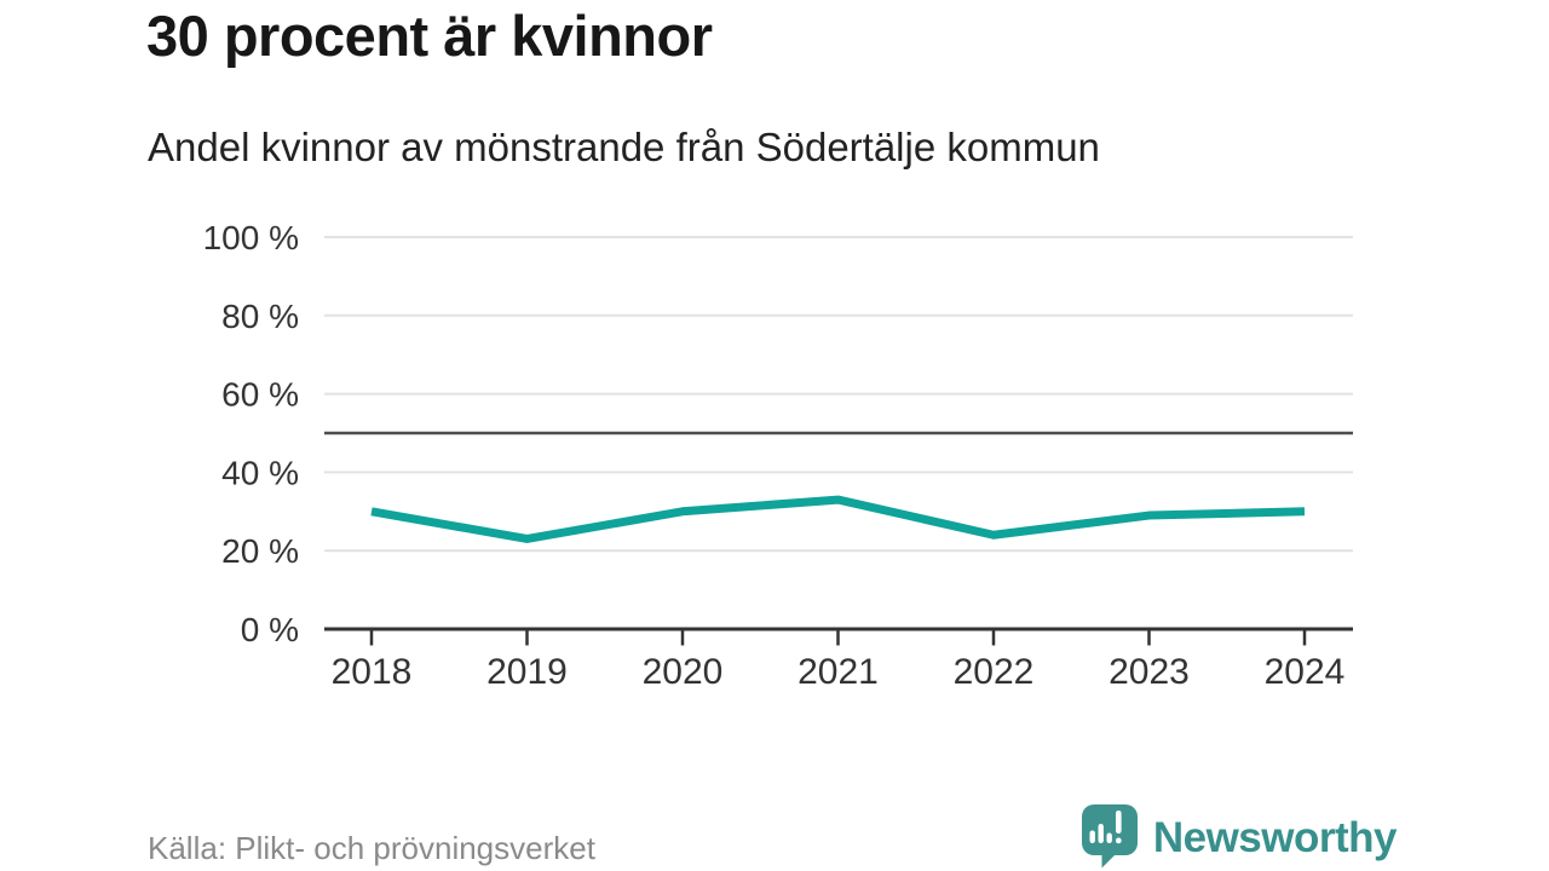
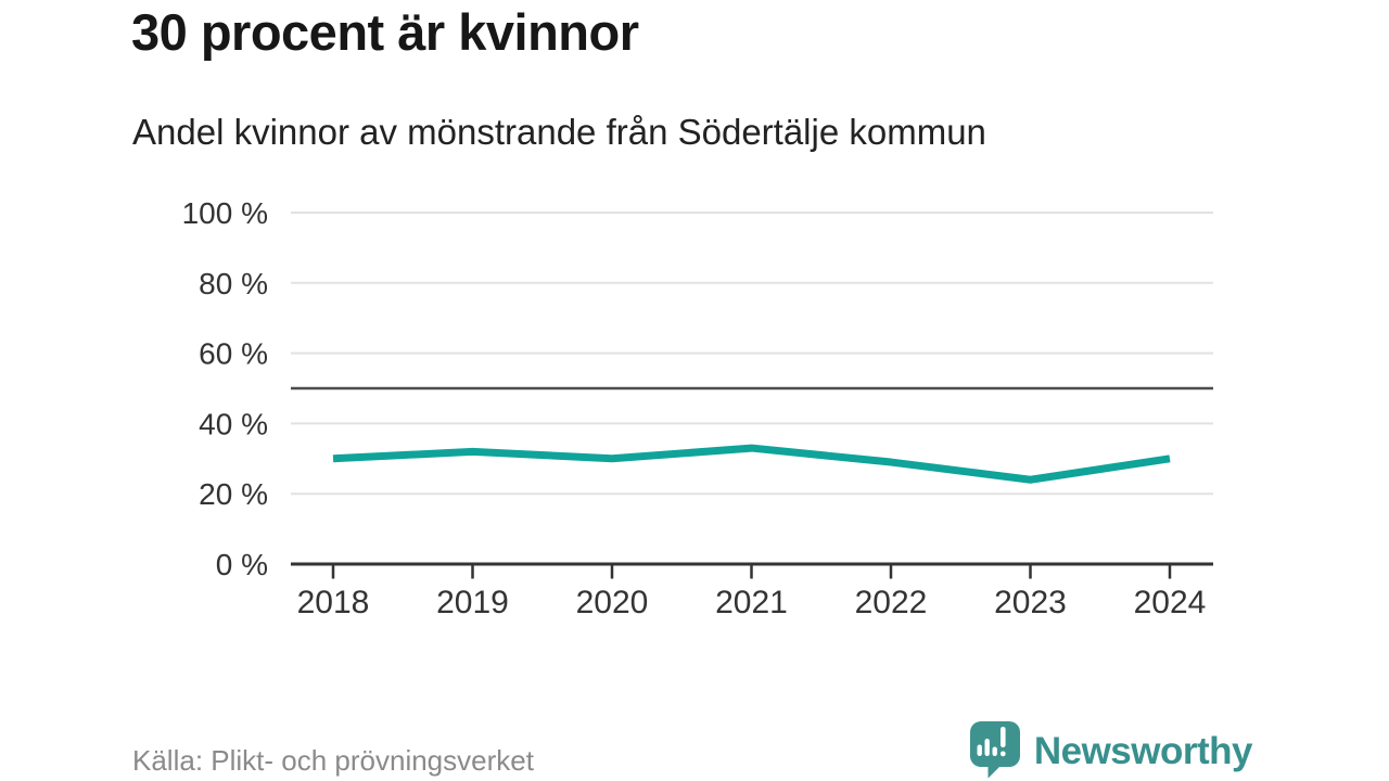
2019: 23% -> 32%
2022: 24% -> 29%
2023: 29% -> 24%
